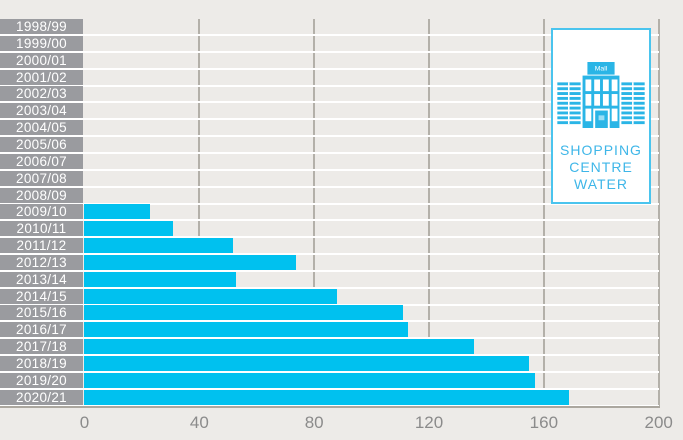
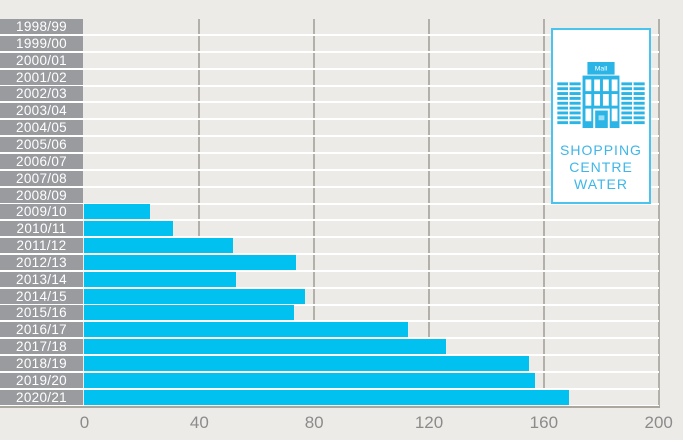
2014/15: 88 -> 77
2015/16: 111 -> 73
2017/18: 136 -> 126
